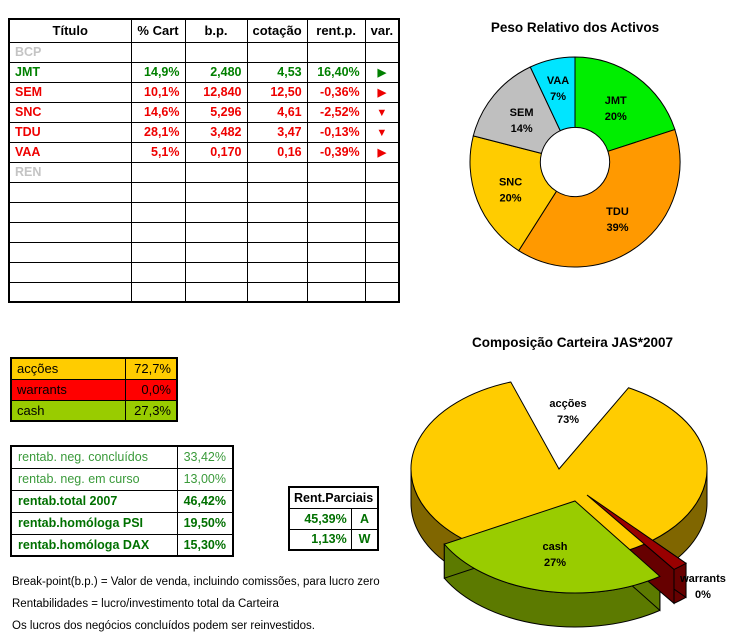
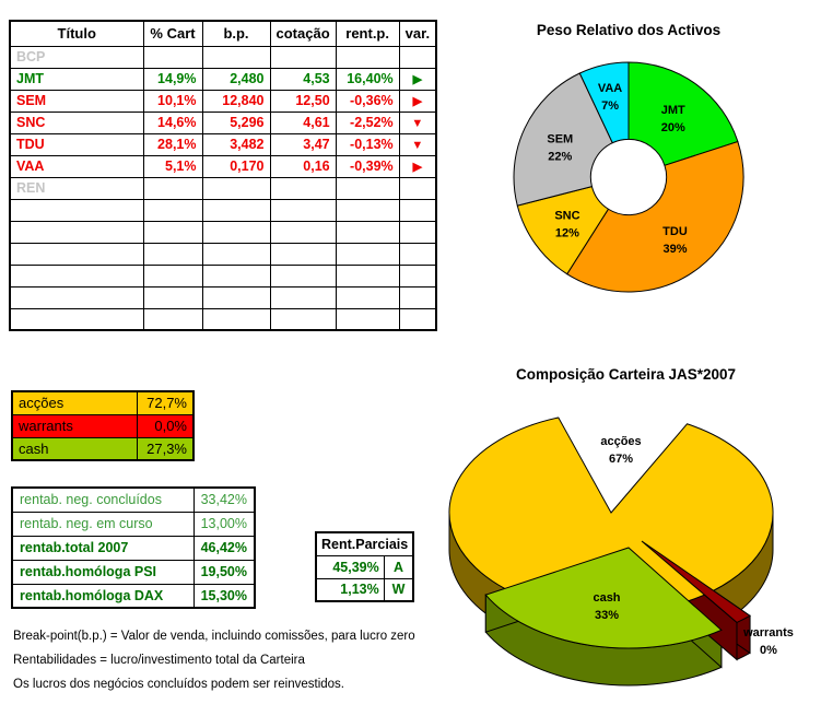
Peso Relativo dos Activos/SNC: 20% -> 12%
Peso Relativo dos Activos/SEM: 14% -> 22%
Composição Carteira JAS*2007/acções: 73% -> 67%
Composição Carteira JAS*2007/cash: 27% -> 33%
